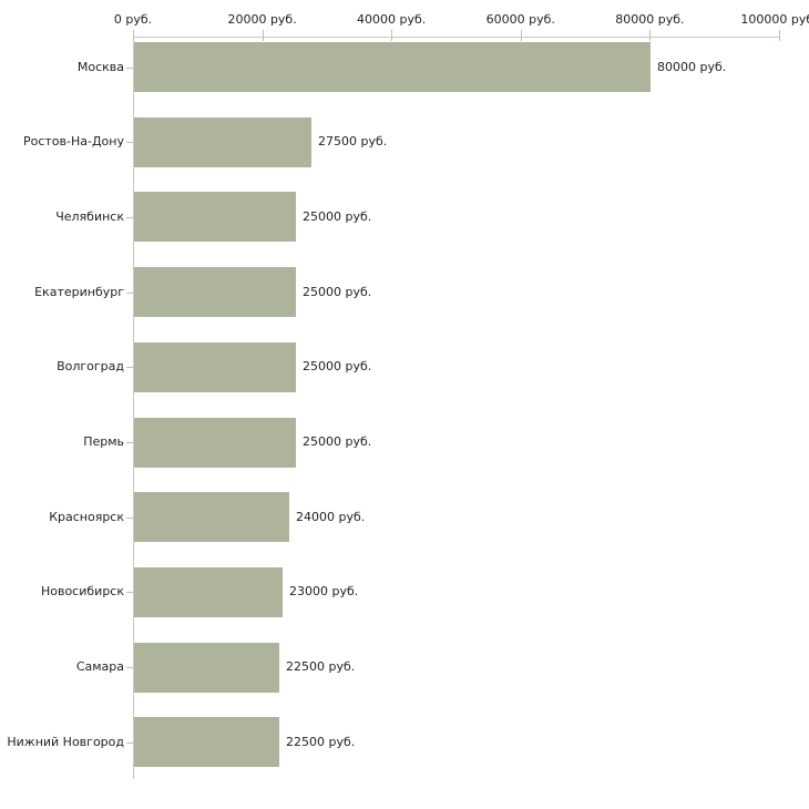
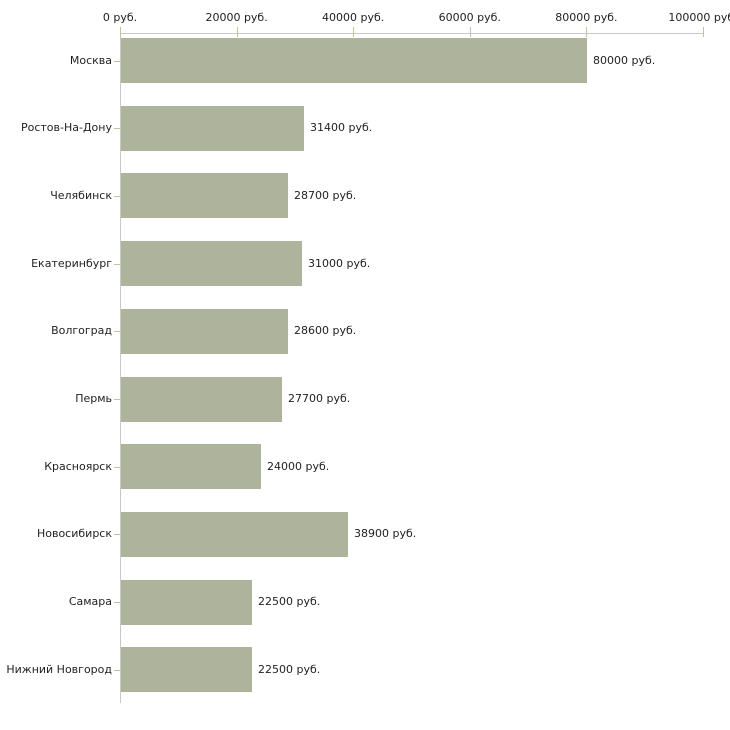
Ростов-На-Дону: 27500 -> 31400
Челябинск: 25000 -> 28700
Екатеринбург: 25000 -> 31000
Волгоград: 25000 -> 28600
Пермь: 25000 -> 27700
Новосибирск: 23000 -> 38900
